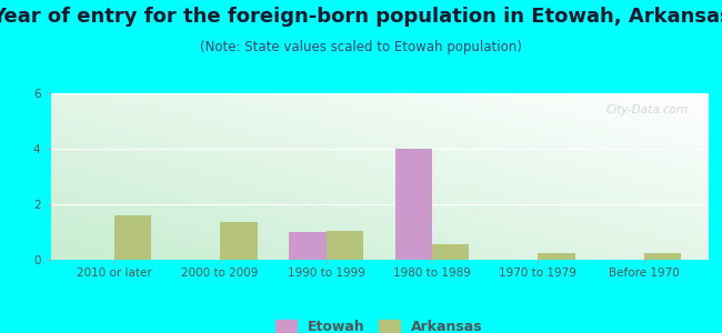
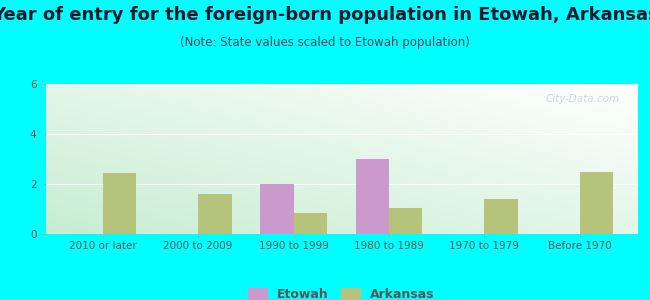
Arkansas/2010 or later: 1.60 -> 2.45
Arkansas/2000 to 2009: 1.35 -> 1.60
Etowah/1990 to 1999: 1 -> 2
Arkansas/1990 to 1999: 1.05 -> 0.85
Etowah/1980 to 1989: 4 -> 3
Arkansas/1980 to 1989: 0.55 -> 1.05
Arkansas/1970 to 1979: 0.25 -> 1.40
Arkansas/Before 1970: 0.25 -> 2.50
